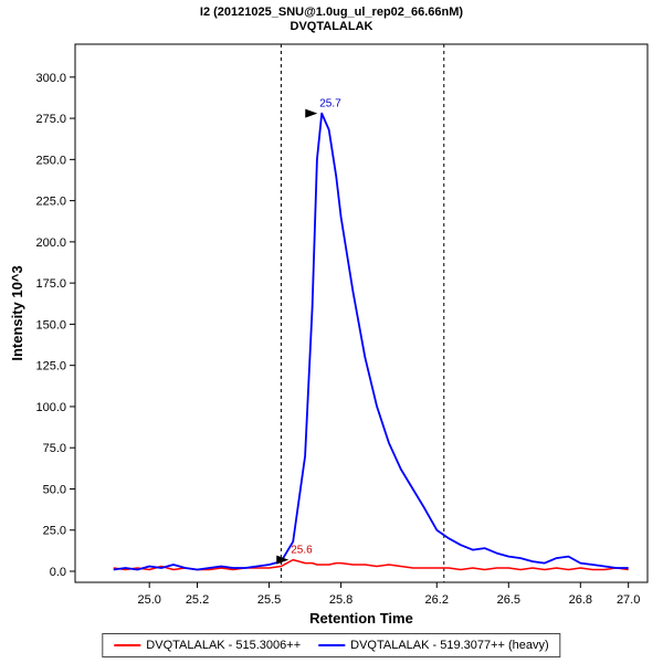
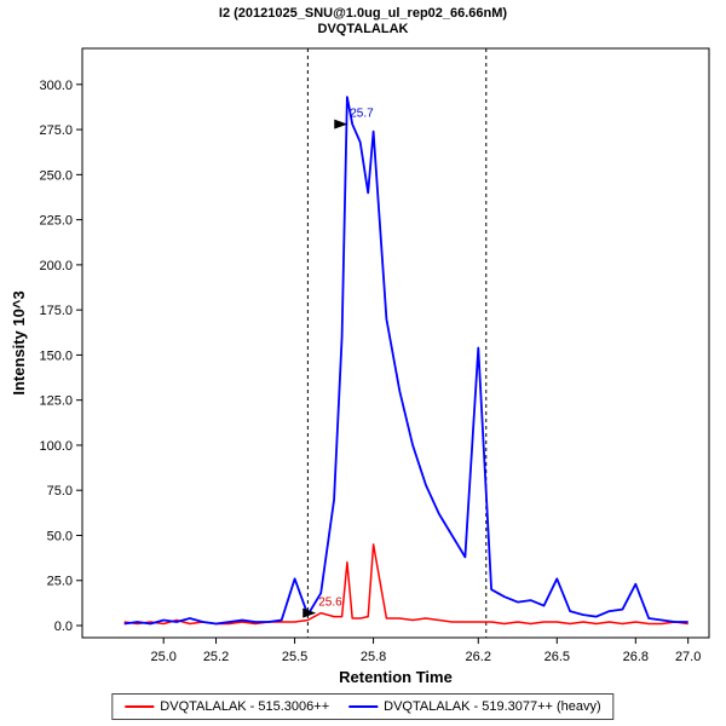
DVQTALALAK - 519.3077++ (heavy)/25.5: 4 -> 26
DVQTALALAK - 515.3006++/25.7: 4 -> 35
DVQTALALAK - 519.3077++ (heavy)/25.7: 250 -> 293
DVQTALALAK - 515.3006++/25.8: 5 -> 45
DVQTALALAK - 519.3077++ (heavy)/25.8: 215 -> 274
DVQTALALAK - 519.3077++ (heavy)/26.2: 25 -> 154
DVQTALALAK - 519.3077++ (heavy)/26.5: 9 -> 26
DVQTALALAK - 519.3077++ (heavy)/26.8: 5 -> 23
